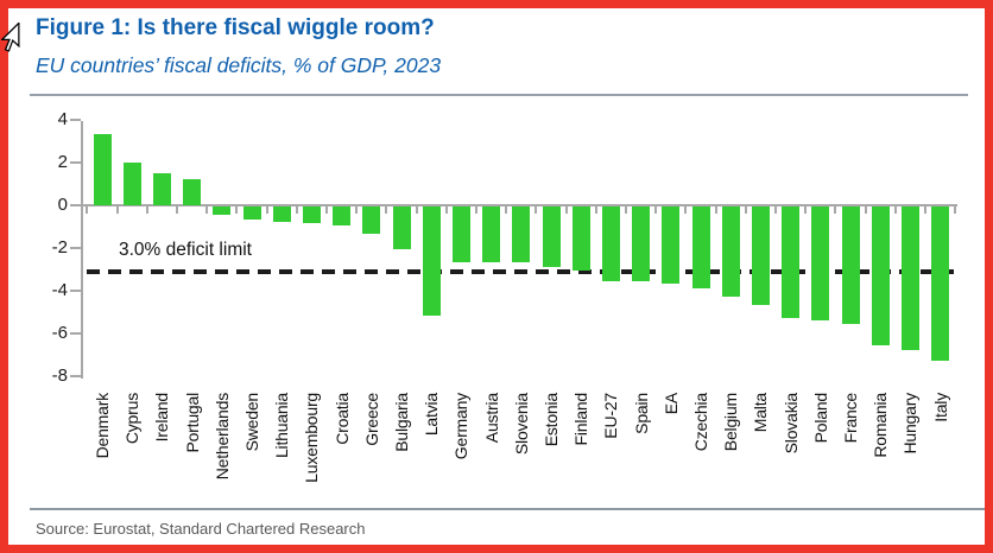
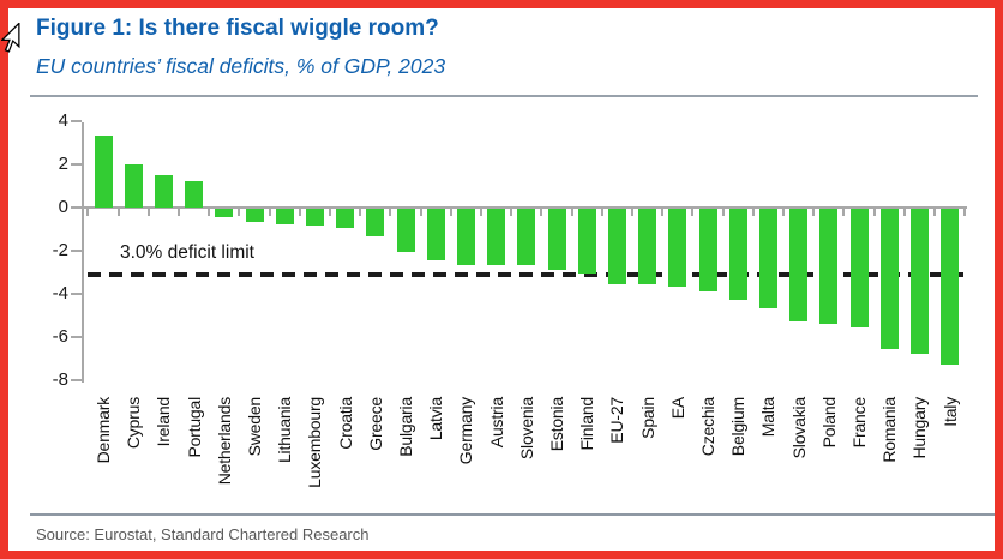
Latvia: -5.1 -> -2.4
